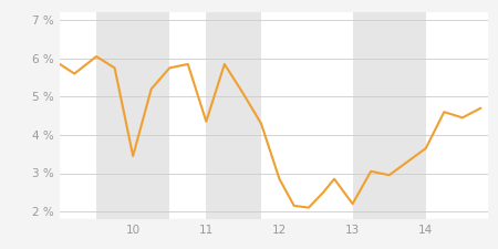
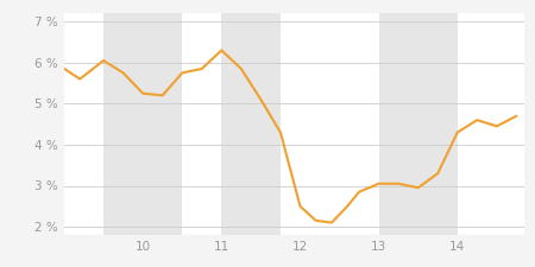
10: 3.45 % -> 5.25 %
11: 4.35 % -> 6.30 %
12: 2.85 % -> 2.50 %
13: 2.20 % -> 3.05 %
14: 3.65 % -> 4.30 %
